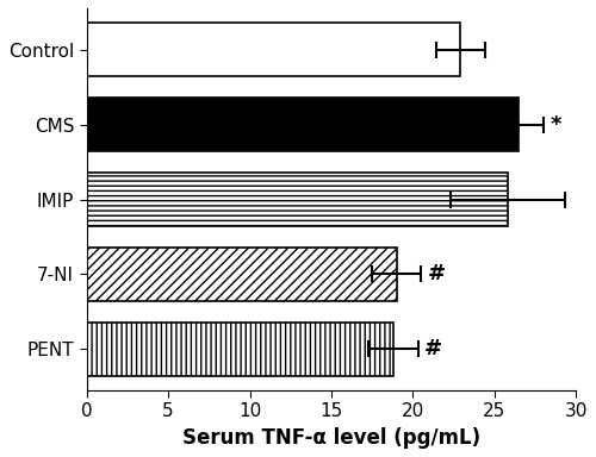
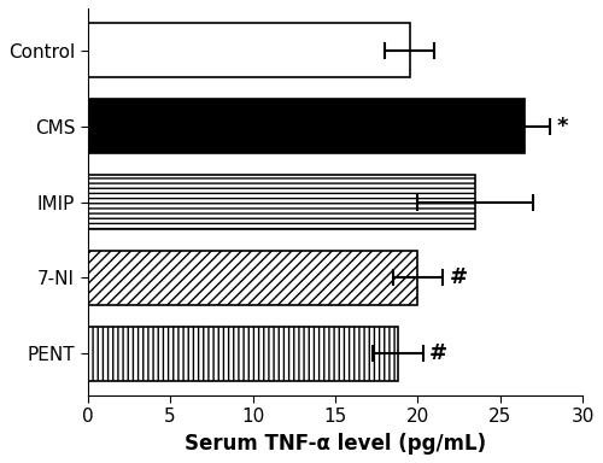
Control: 22.9 -> 19.5
IMIP: 25.8 -> 23.5
7-NI: 19.0 -> 20.0
